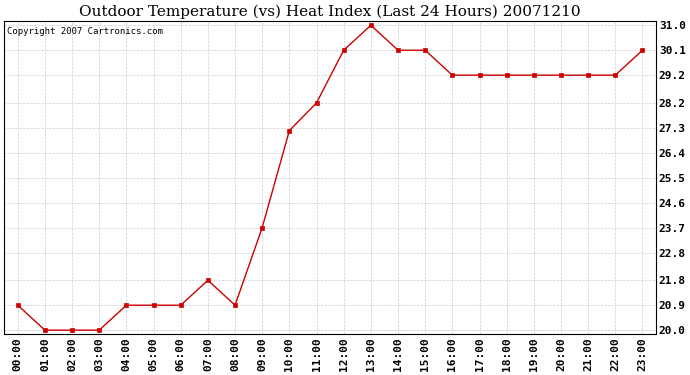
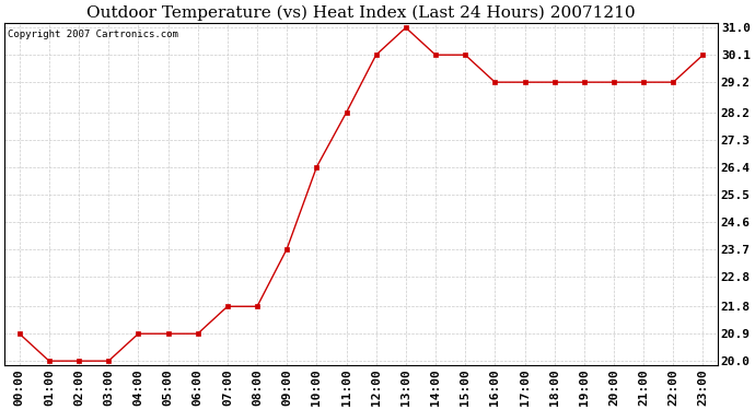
08:00: 20.9 -> 21.8
10:00: 27.2 -> 26.4
